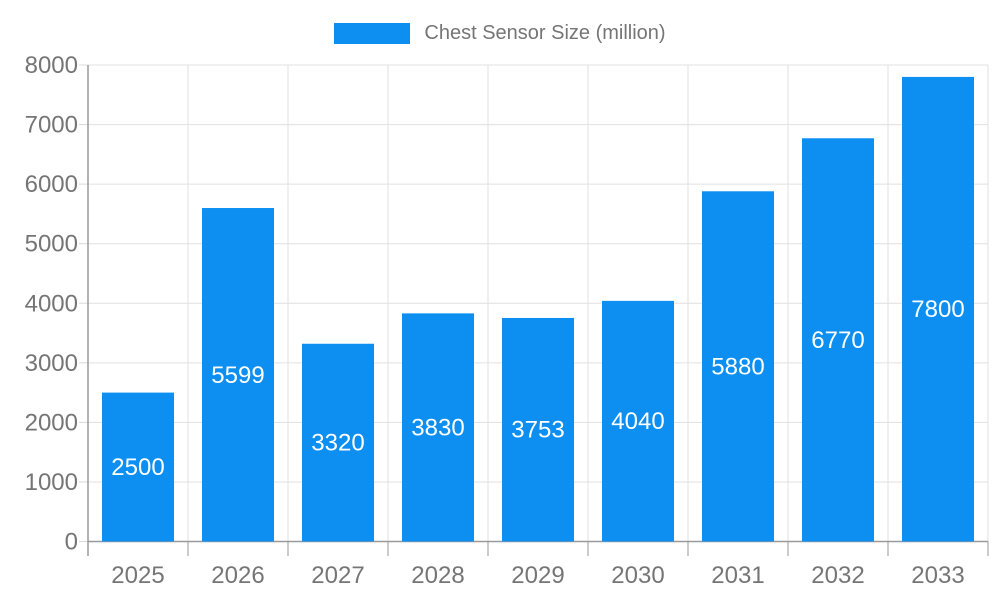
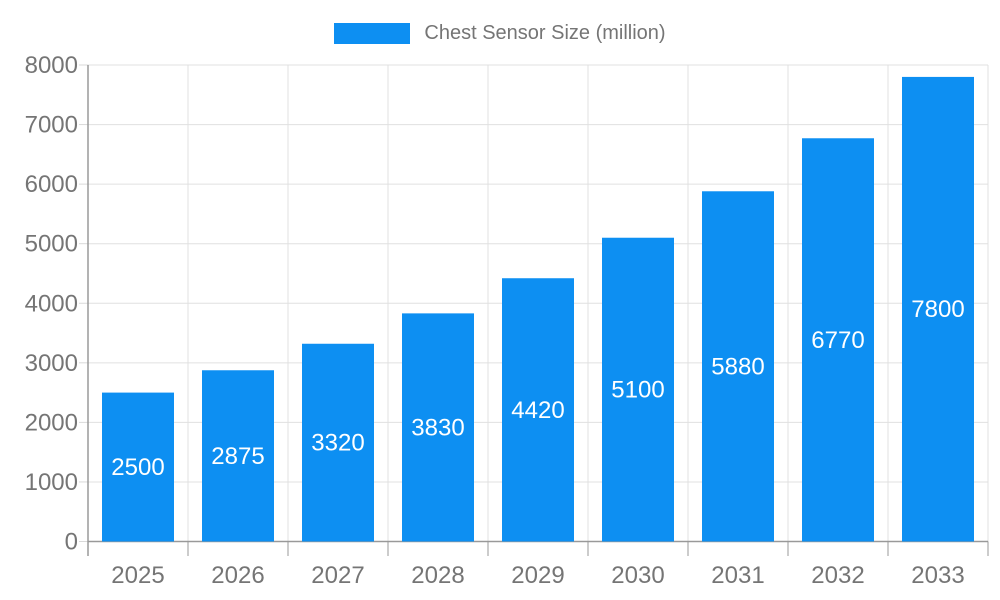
2026: 5599 -> 2875
2029: 3753 -> 4420
2030: 4040 -> 5100
